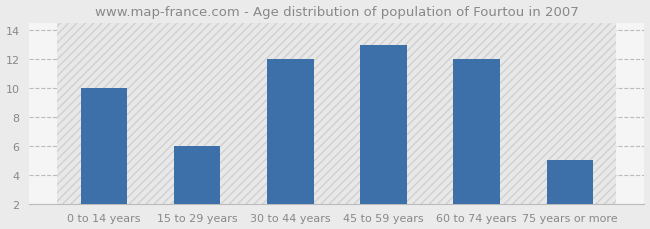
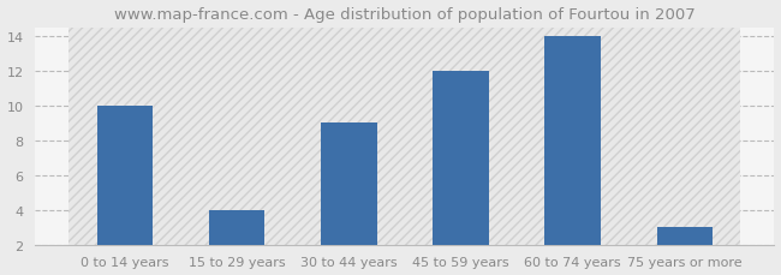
15 to 29 years: 6 -> 4
30 to 44 years: 12 -> 9
45 to 59 years: 13 -> 12
60 to 74 years: 12 -> 14
75 years or more: 5 -> 3
